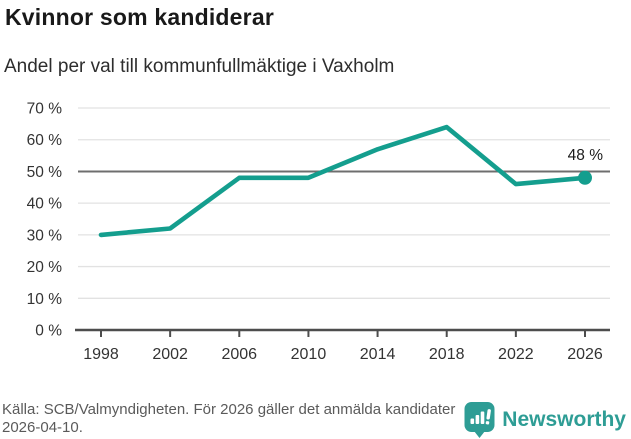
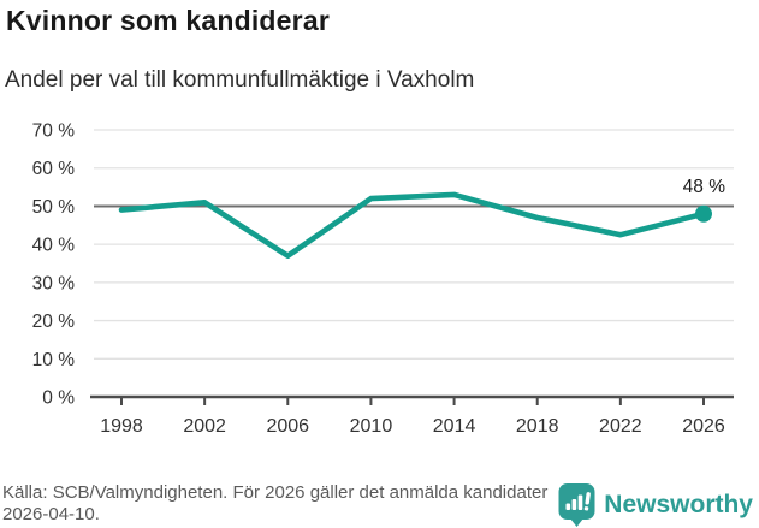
1998: 30% -> 49%
2002: 32% -> 51%
2006: 48% -> 37%
2010: 48% -> 52%
2014: 57% -> 53%
2018: 64% -> 47%
2022: 46% -> 42%
